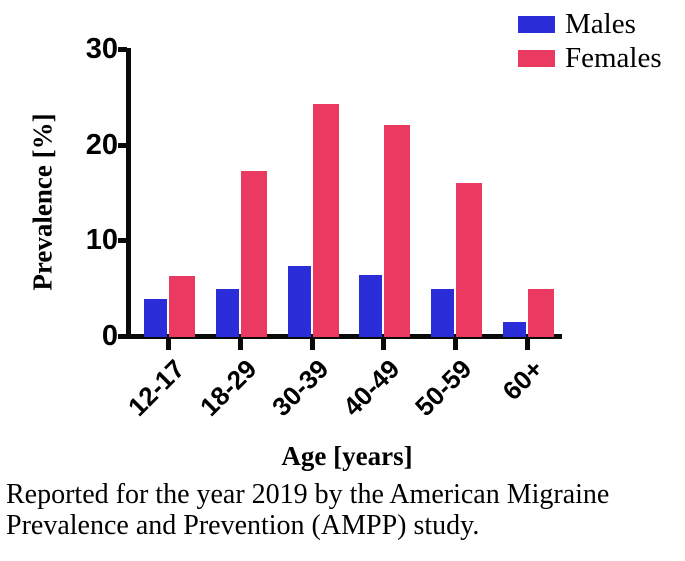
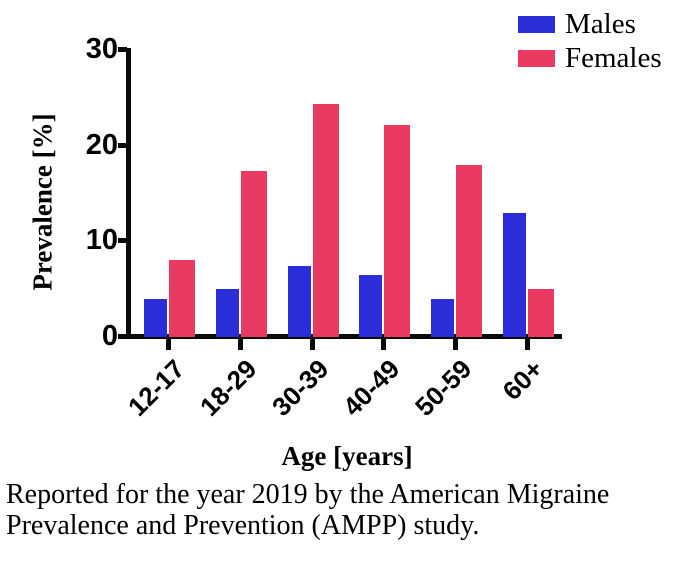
Females/12-17: 6 -> 8
Males/50-59: 5 -> 4
Females/50-59: 16 -> 18
Males/60+: 2 -> 13
